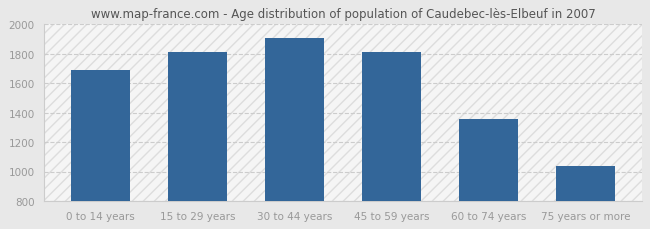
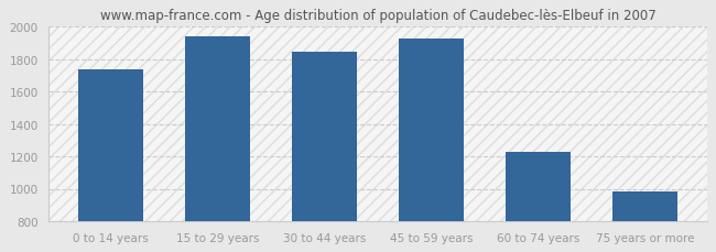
0 to 14 years: 1690 -> 1740
15 to 29 years: 1810 -> 1940
30 to 44 years: 1910 -> 1850
45 to 59 years: 1810 -> 1930
60 to 74 years: 1360 -> 1230
75 years or more: 1040 -> 980
